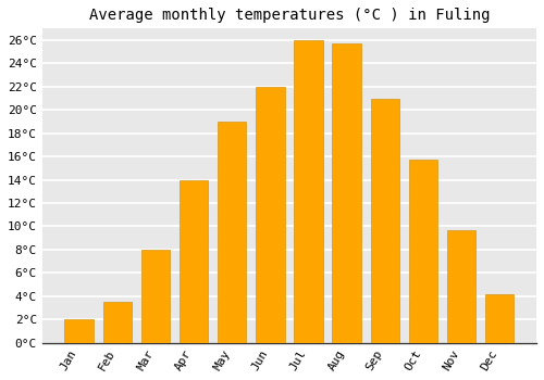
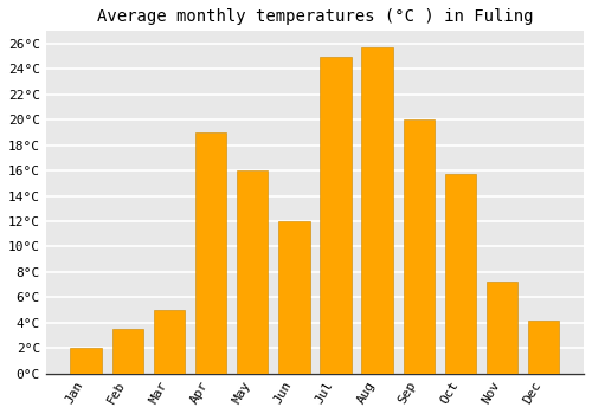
Mar: 8.0°C -> 5.0°C
Apr: 14.0°C -> 19.0°C
May: 19.0°C -> 16.0°C
Jun: 22.0°C -> 12.0°C
Jul: 26.0°C -> 25.0°C
Sep: 21.0°C -> 20.0°C
Nov: 9.7°C -> 7.2°C
